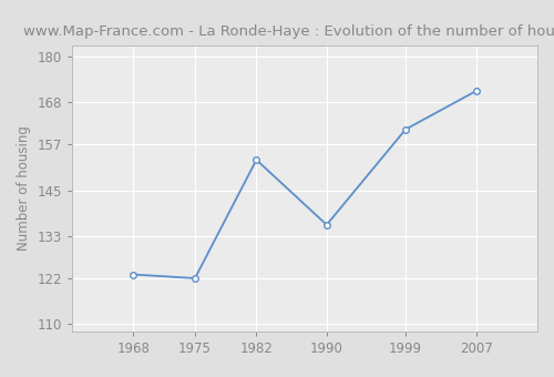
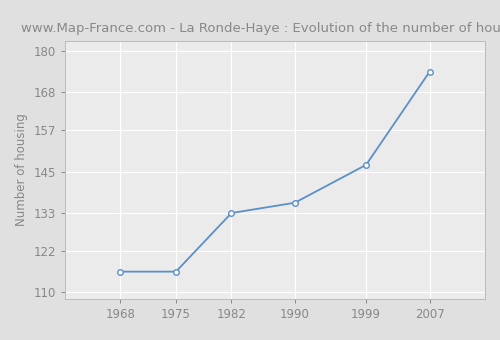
1968: 123 -> 116
1975: 122 -> 116
1982: 153 -> 133
1999: 161 -> 147
2007: 171 -> 174
